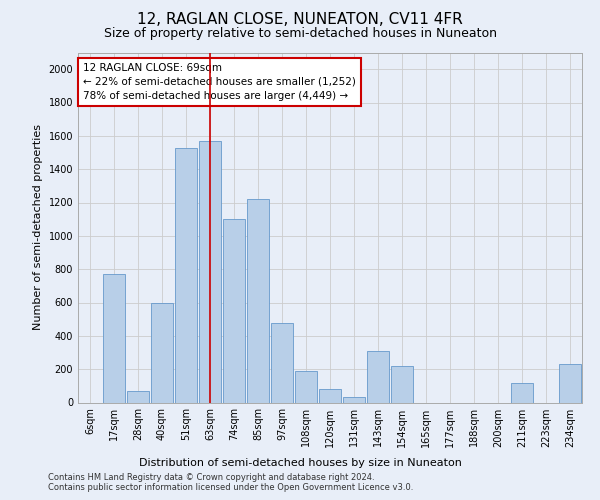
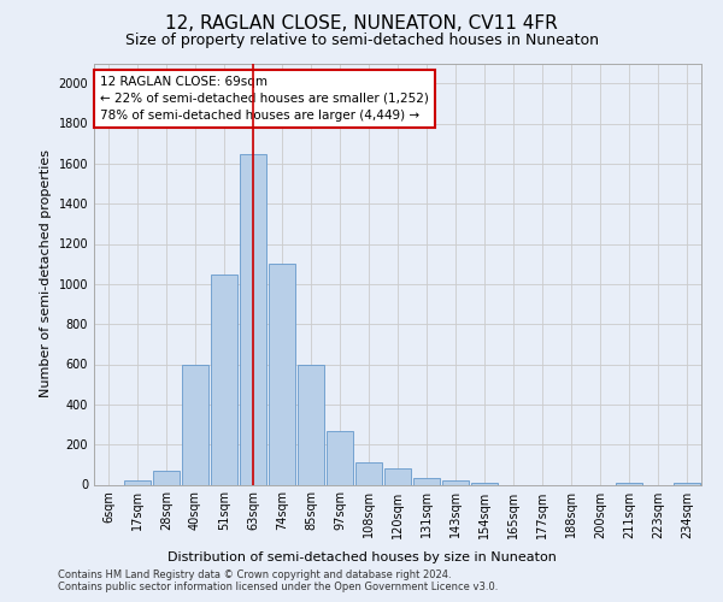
17sqm: 770 -> 20
51sqm: 1530 -> 1050
63sqm: 1570 -> 1650
85sqm: 1220 -> 600
97sqm: 480 -> 270
108sqm: 190 -> 110
143sqm: 310 -> 20
154sqm: 220 -> 10
211sqm: 120 -> 10
234sqm: 230 -> 10
